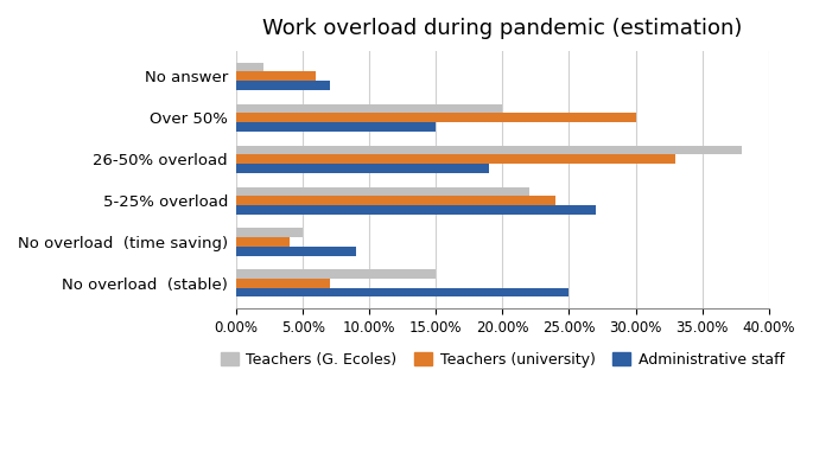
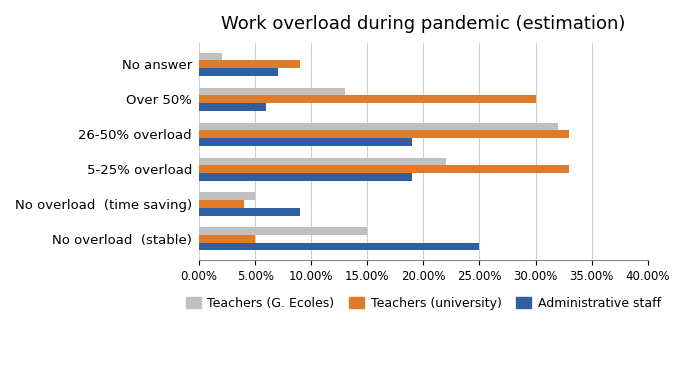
Teachers (university)/No answer: 6% -> 9%
Teachers (G. Ecoles)/Over 50%: 20% -> 13%
Administrative staff/Over 50%: 15% -> 6%
Teachers (G. Ecoles)/26-50% overload: 38% -> 32%
Teachers (university)/5-25% overload: 24% -> 33%
Administrative staff/5-25% overload: 27% -> 19%
Teachers (university)/No overload (stable): 7% -> 5%
